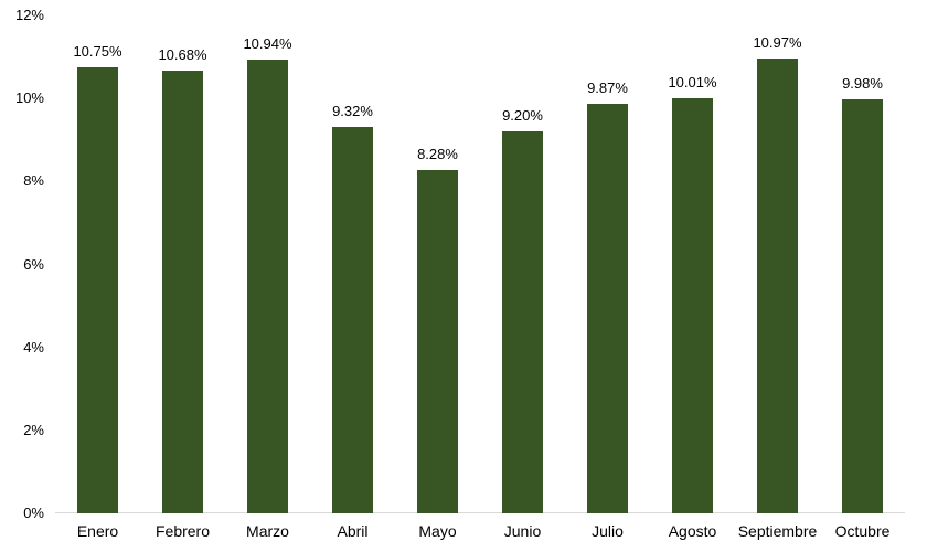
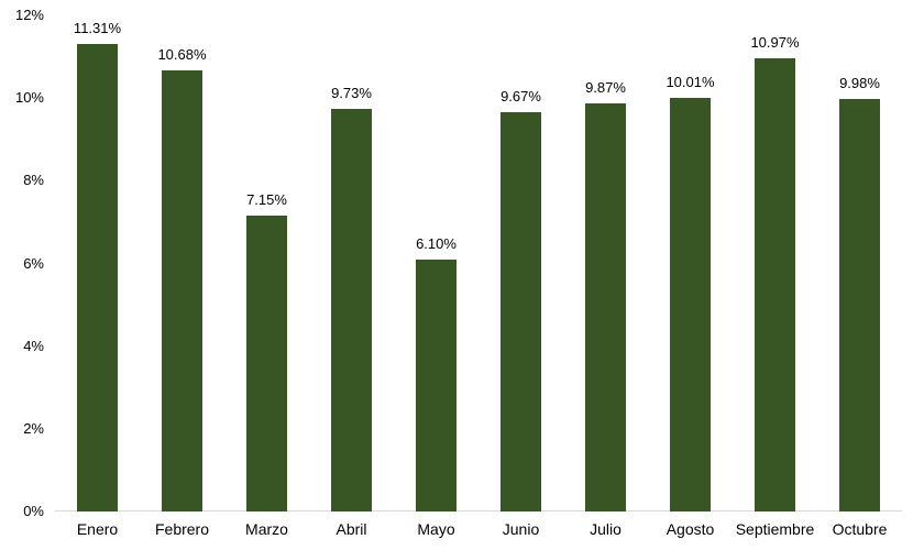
Enero: 10.75% -> 11.31%
Marzo: 10.94% -> 7.15%
Abril: 9.32% -> 9.73%
Mayo: 8.28% -> 6.10%
Junio: 9.20% -> 9.67%
